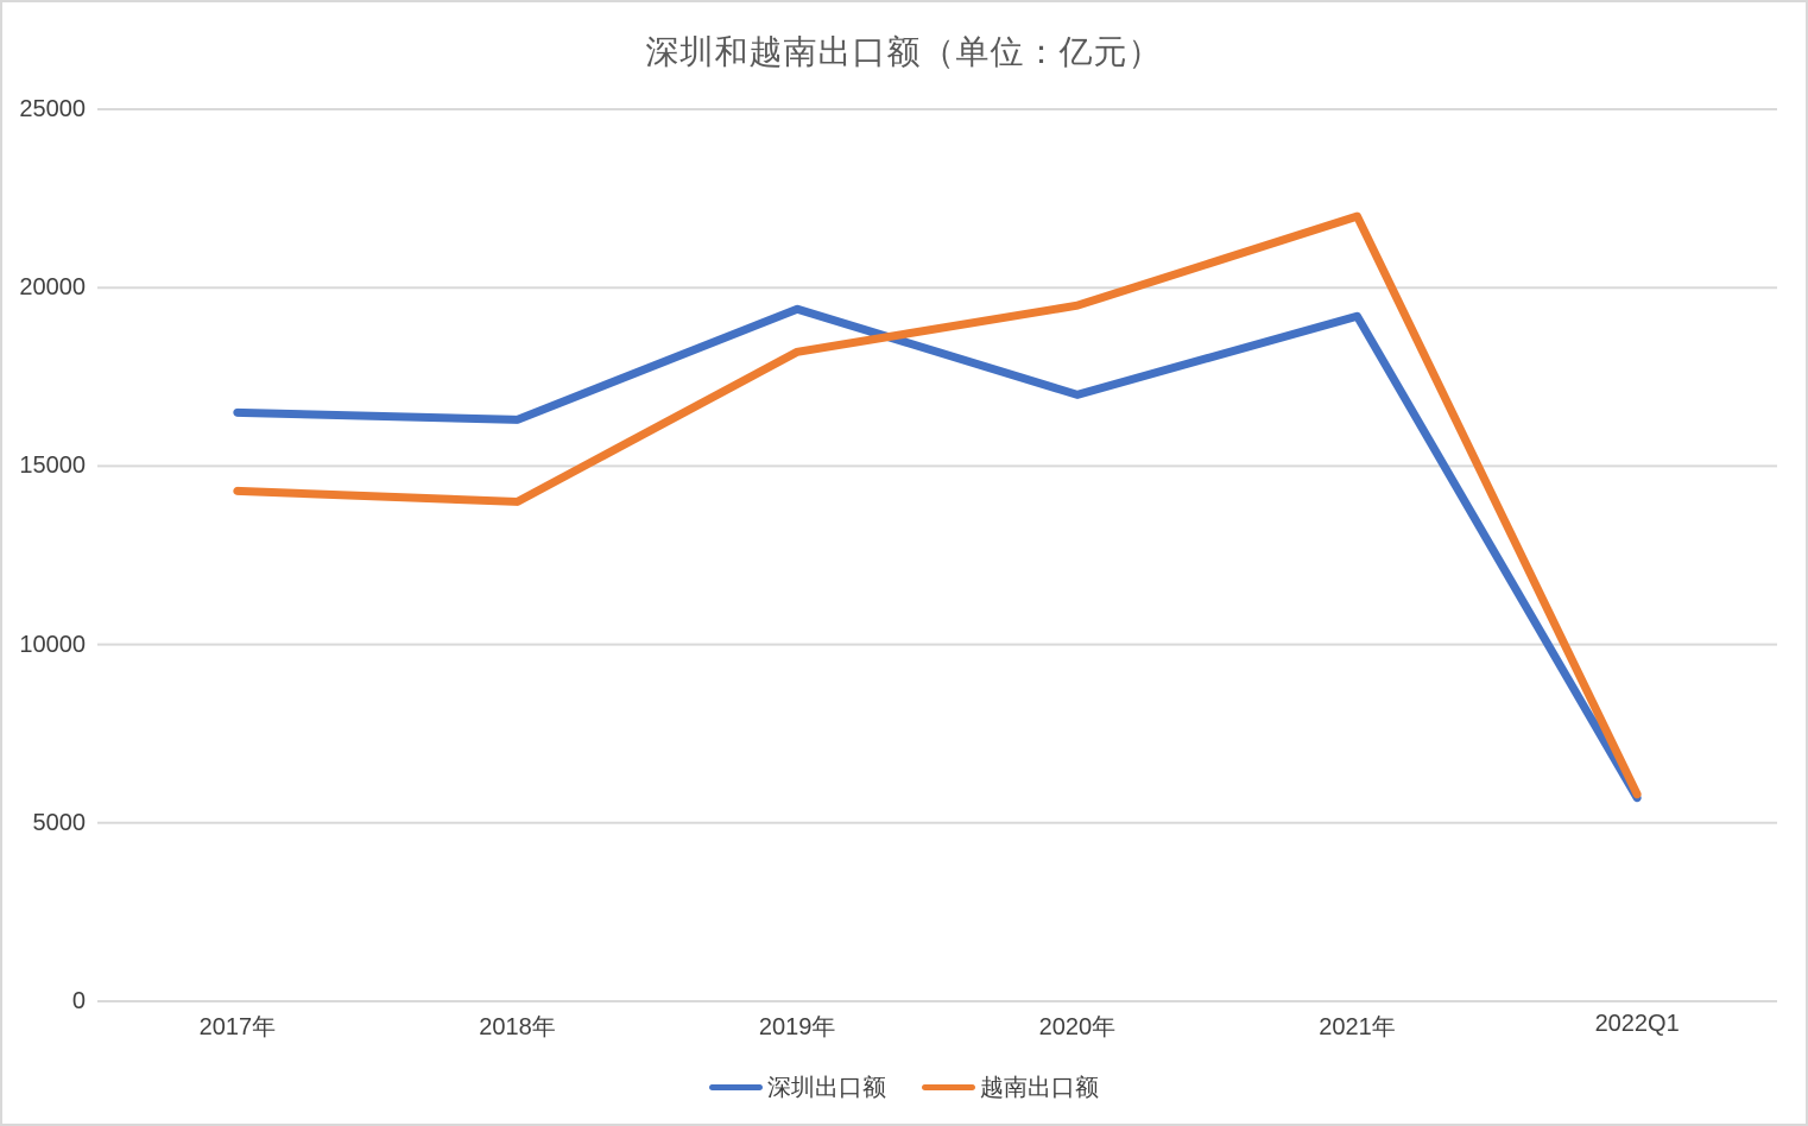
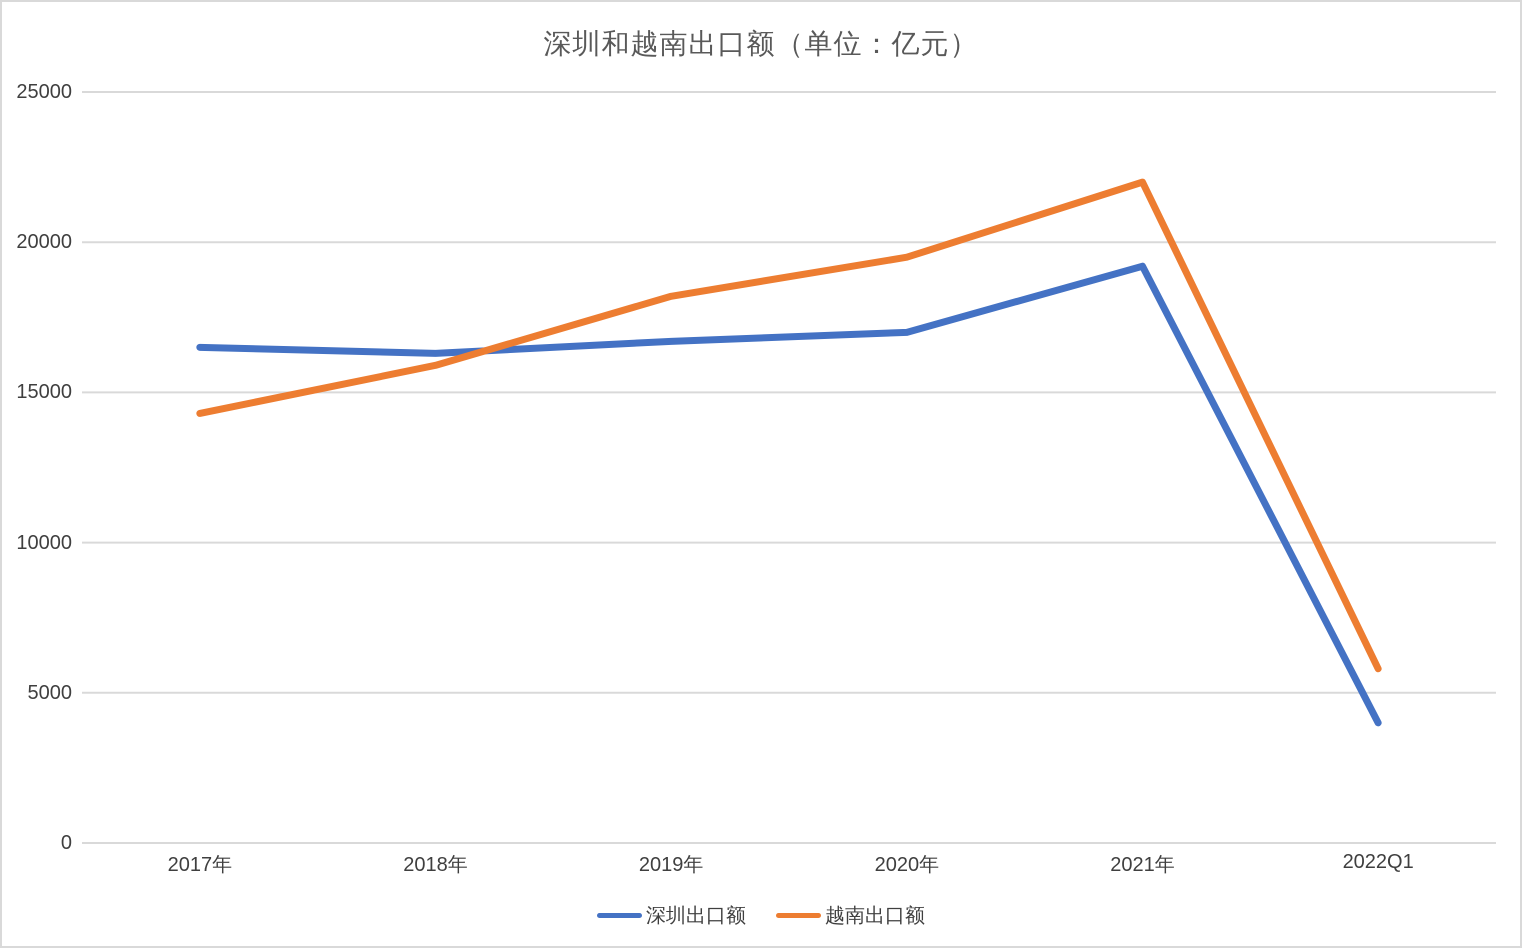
越南出口额/2018年: 14000 -> 15900
深圳出口额/2019年: 19400 -> 16700
深圳出口额/2022Q1: 5700 -> 4000
